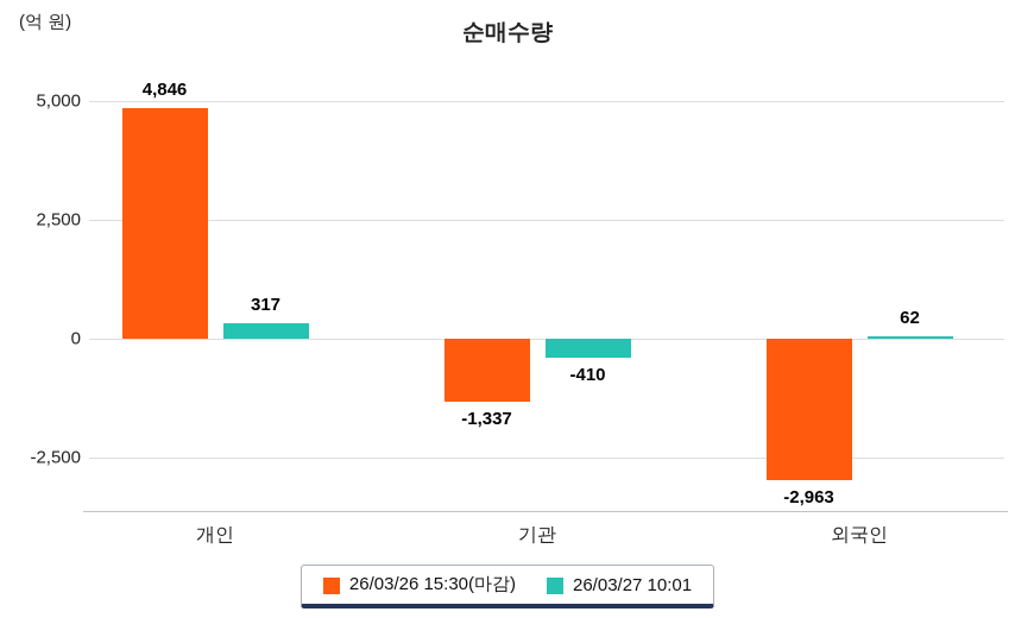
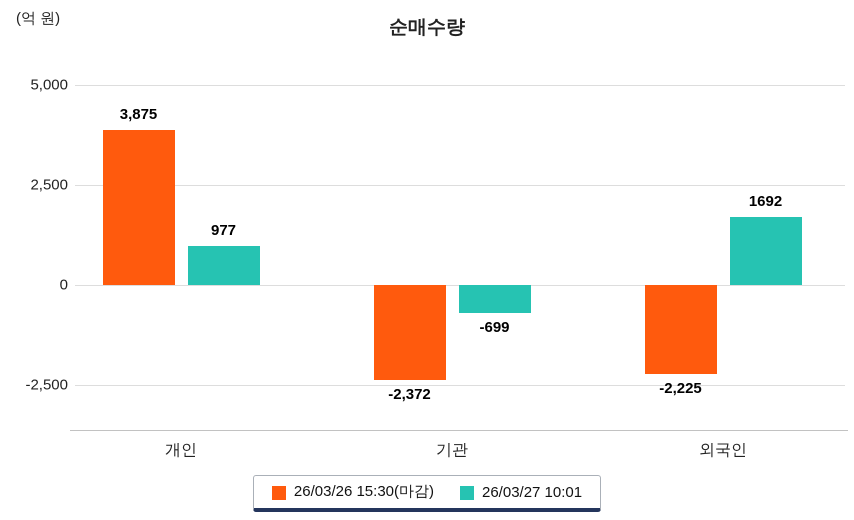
26/03/26 15:30(마감)/개인: 4,846 -> 3,875
26/03/27 10:01/개인: 317 -> 977
26/03/26 15:30(마감)/기관: -1,337 -> -2,372
26/03/27 10:01/기관: -410 -> -699
26/03/26 15:30(마감)/외국인: -2,963 -> -2,225
26/03/27 10:01/외국인: 62 -> 1692
